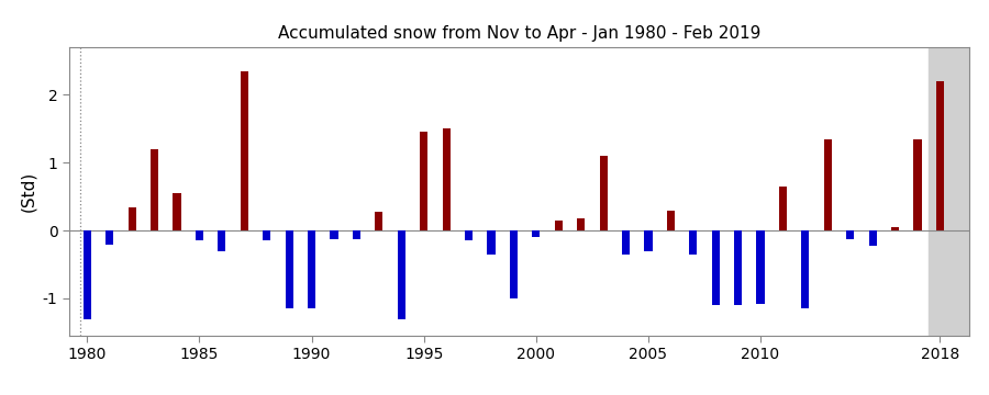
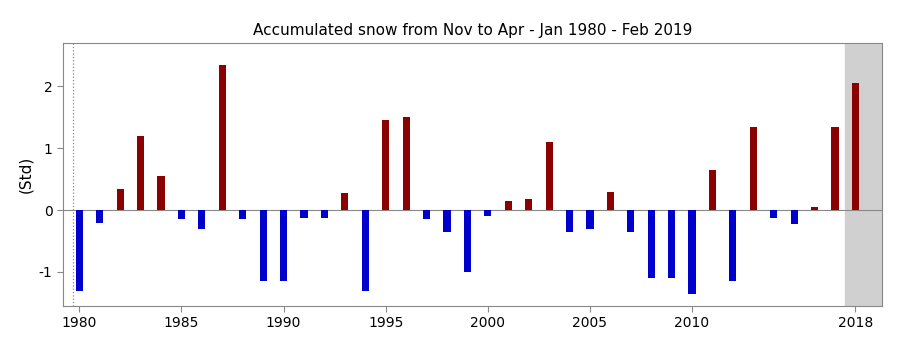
2010: -1.08 -> -1.35
2018: 2.20 -> 2.05
